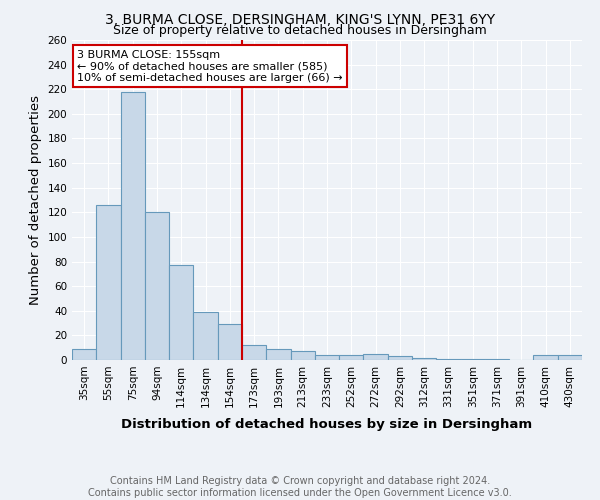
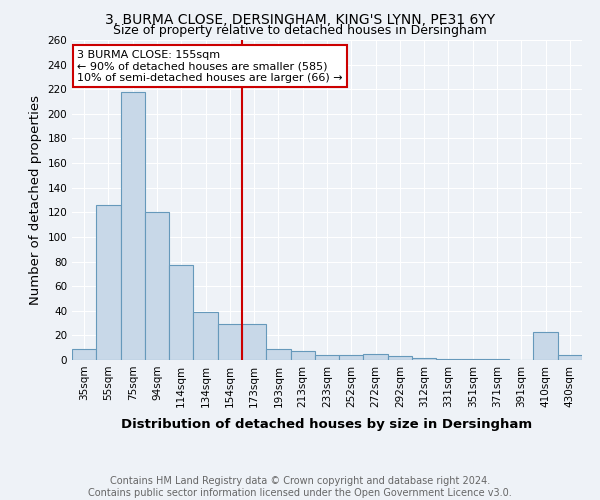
173sqm: 12 -> 29
410sqm: 4 -> 23
